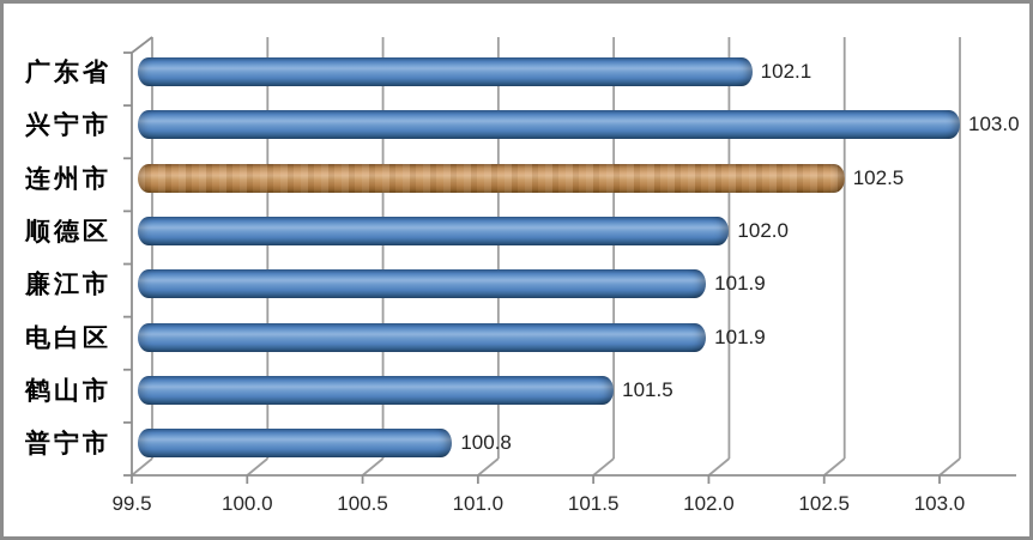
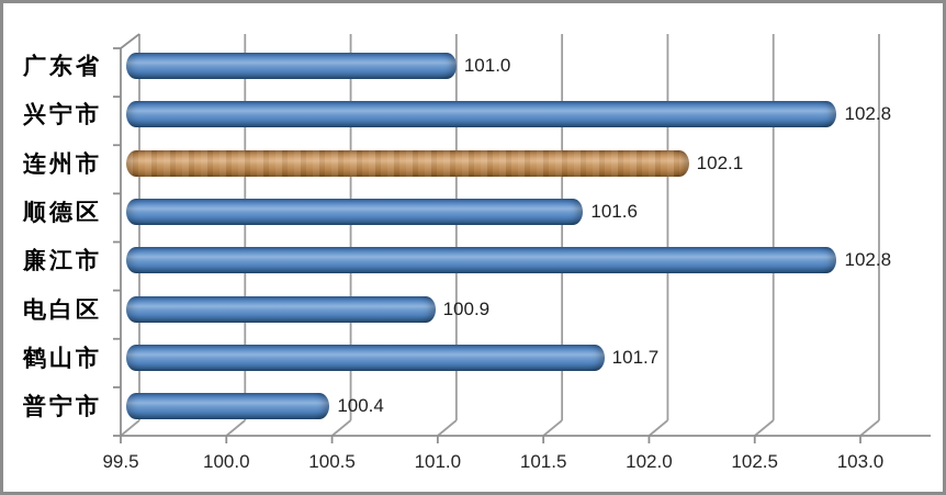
广东省: 102.1 -> 101.0
兴宁市: 103.0 -> 102.8
连州市: 102.5 -> 102.1
顺德区: 102.0 -> 101.6
廉江市: 101.9 -> 102.8
电白区: 101.9 -> 100.9
鹤山市: 101.5 -> 101.7
普宁市: 100.8 -> 100.4
